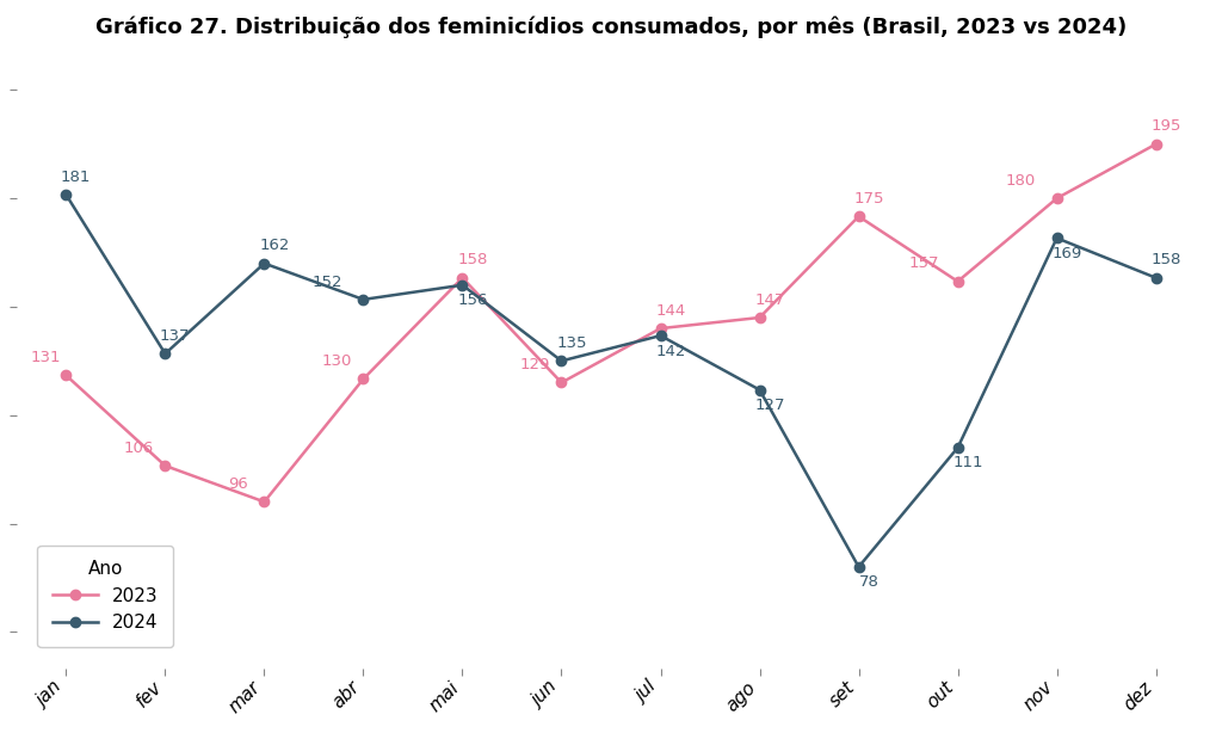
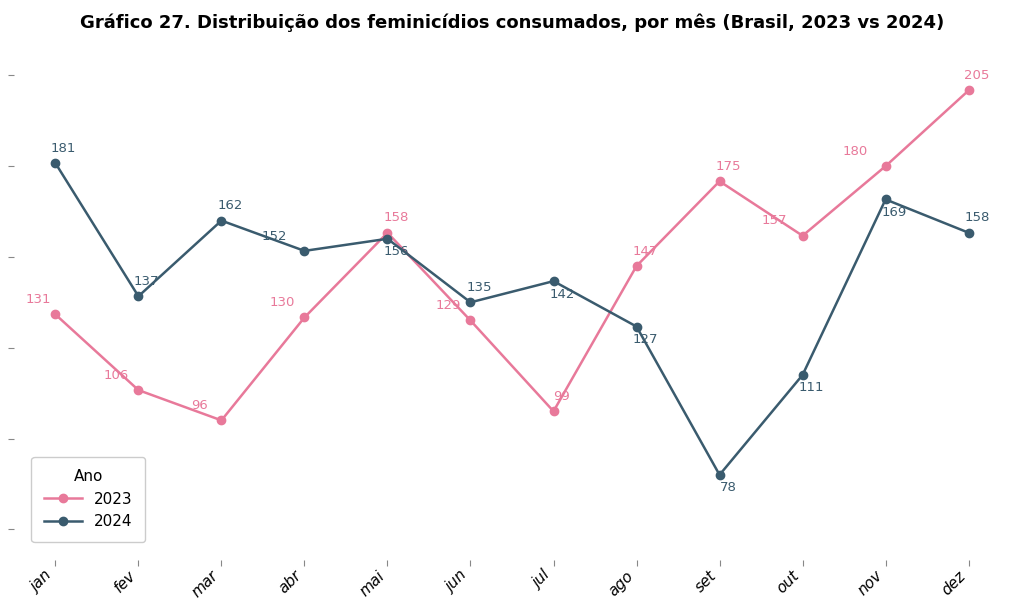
2023/jul: 144 -> 99
2023/dez: 195 -> 205
